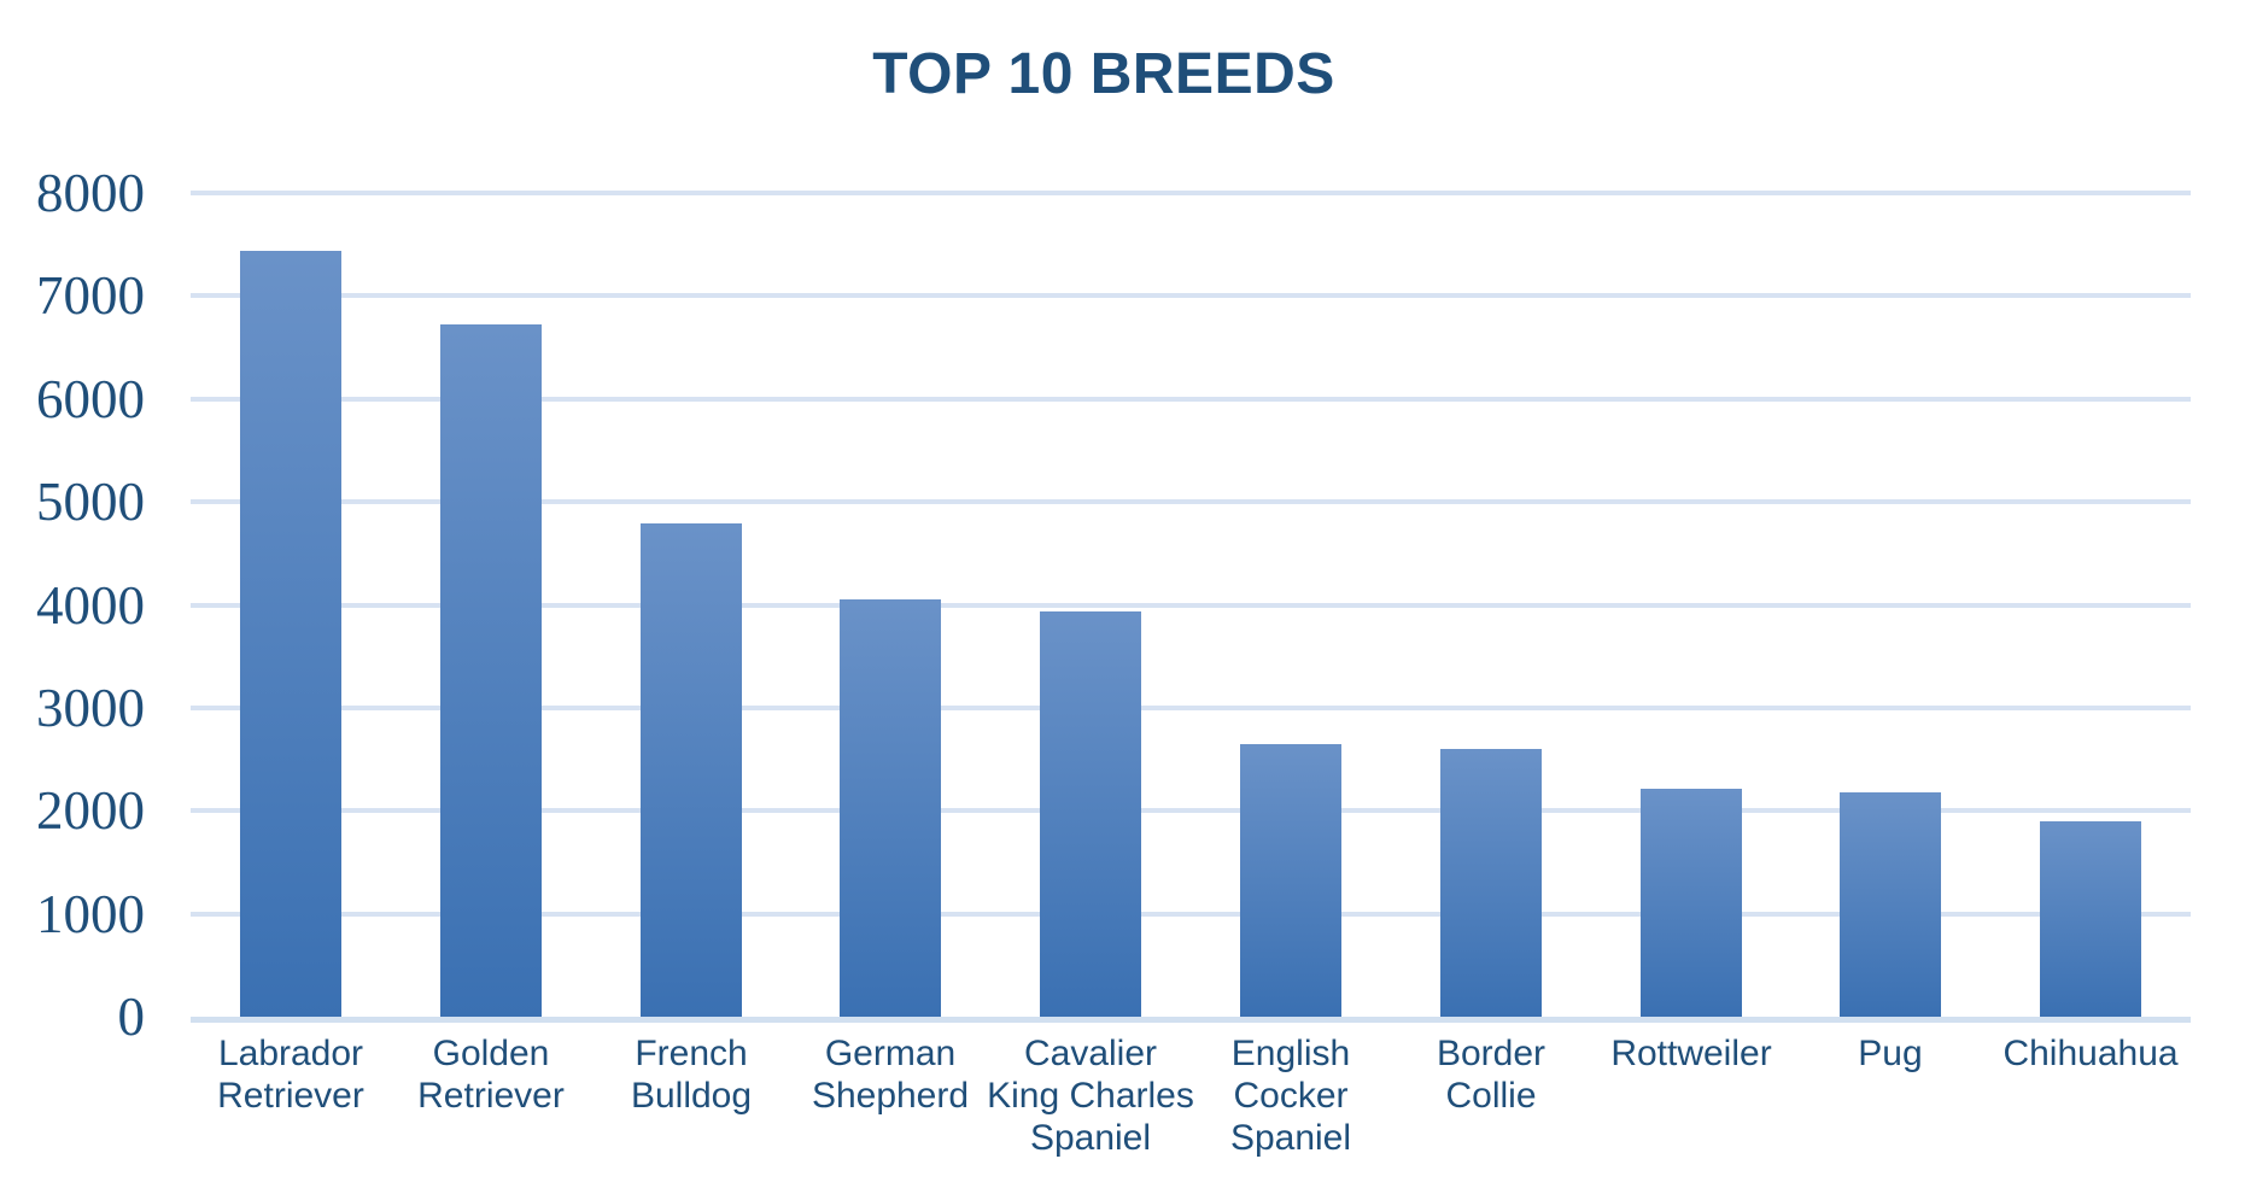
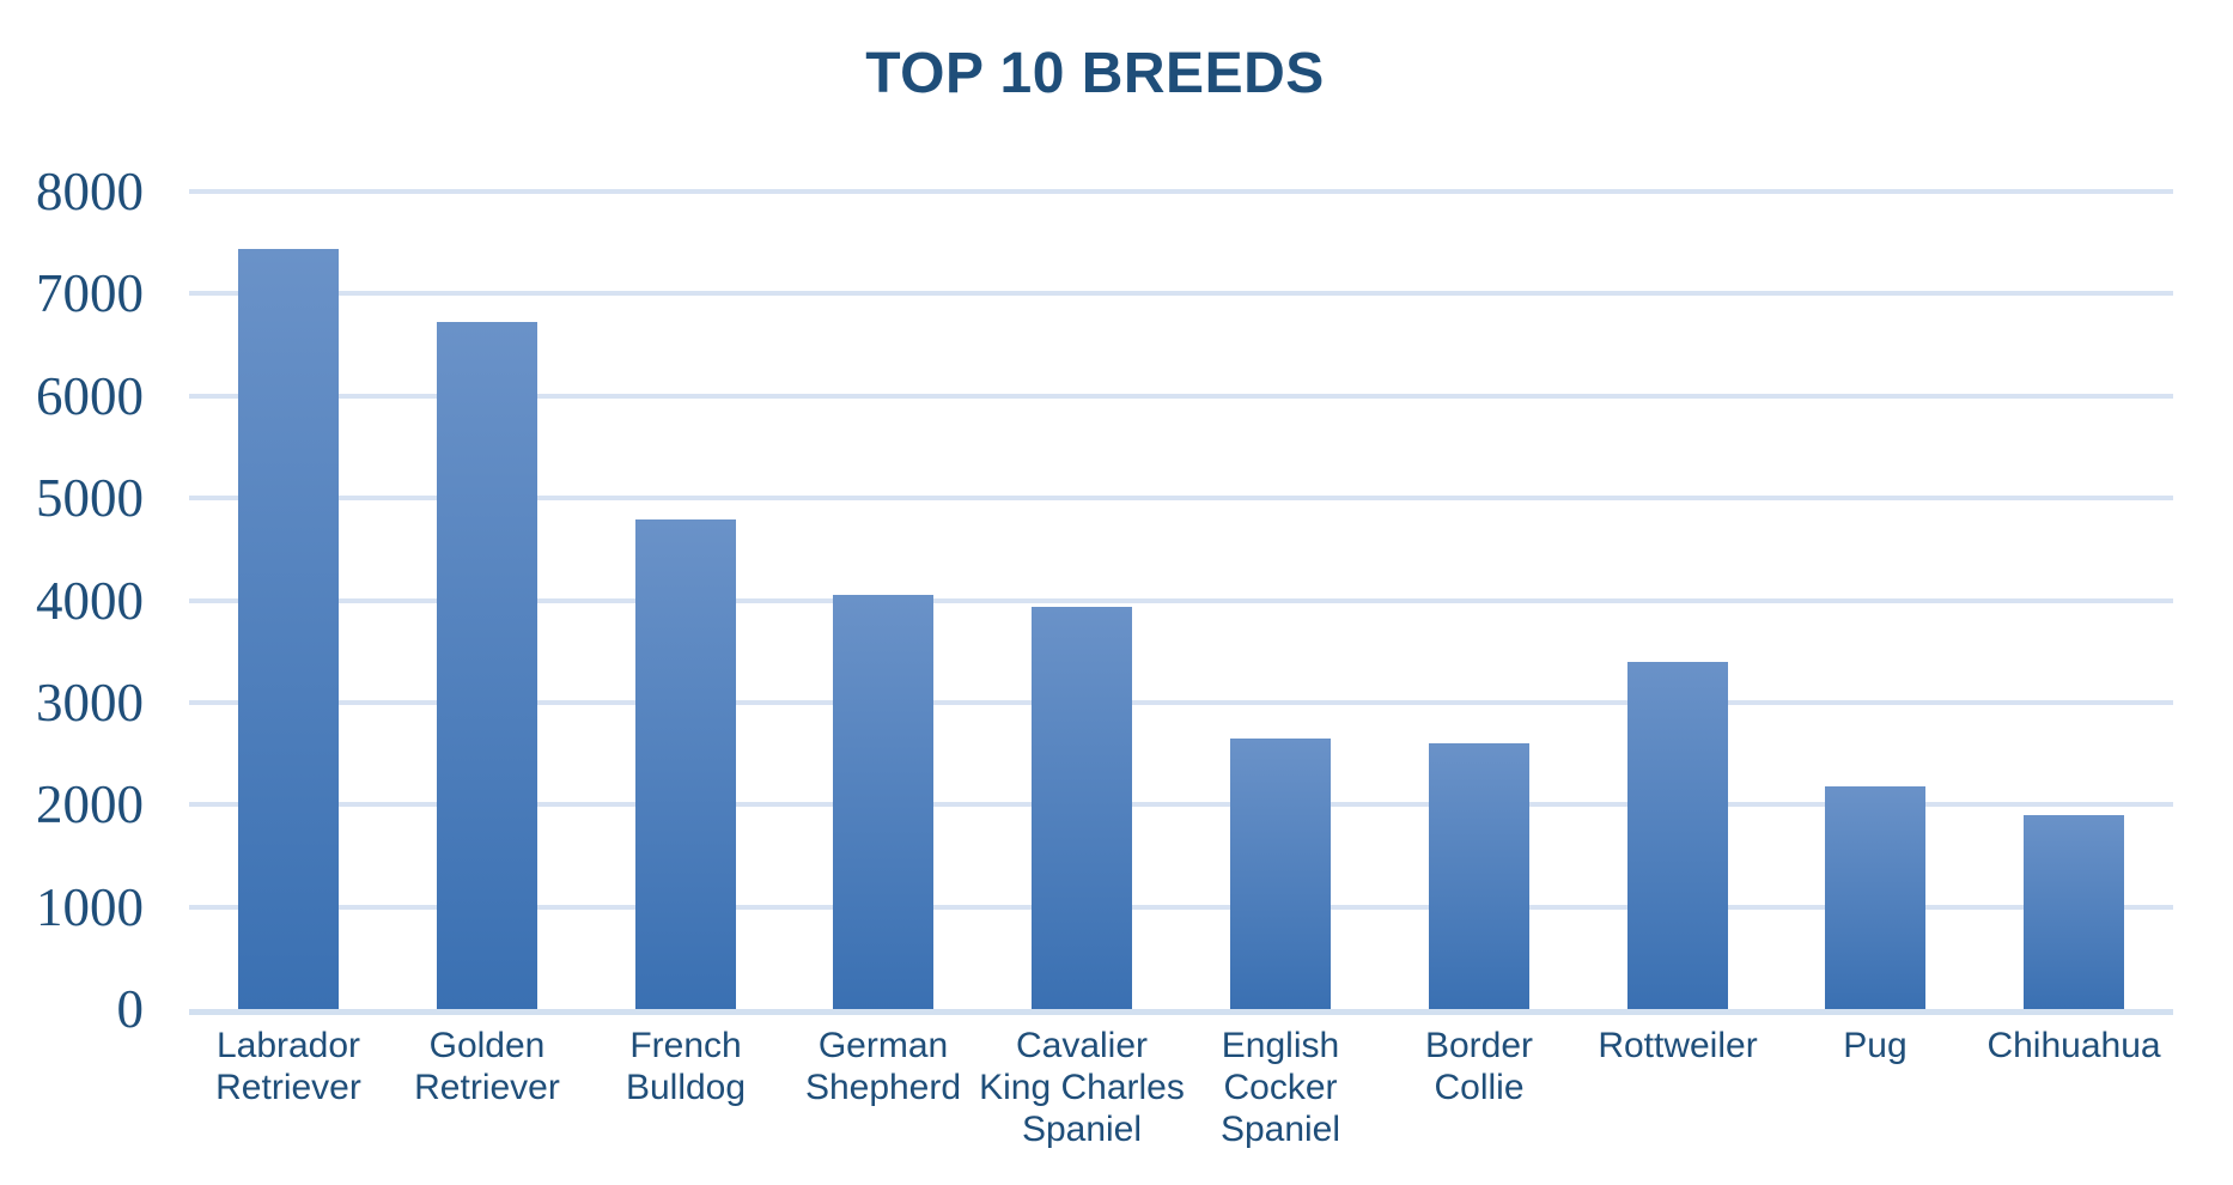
Rottweiler: 2200 -> 3400
